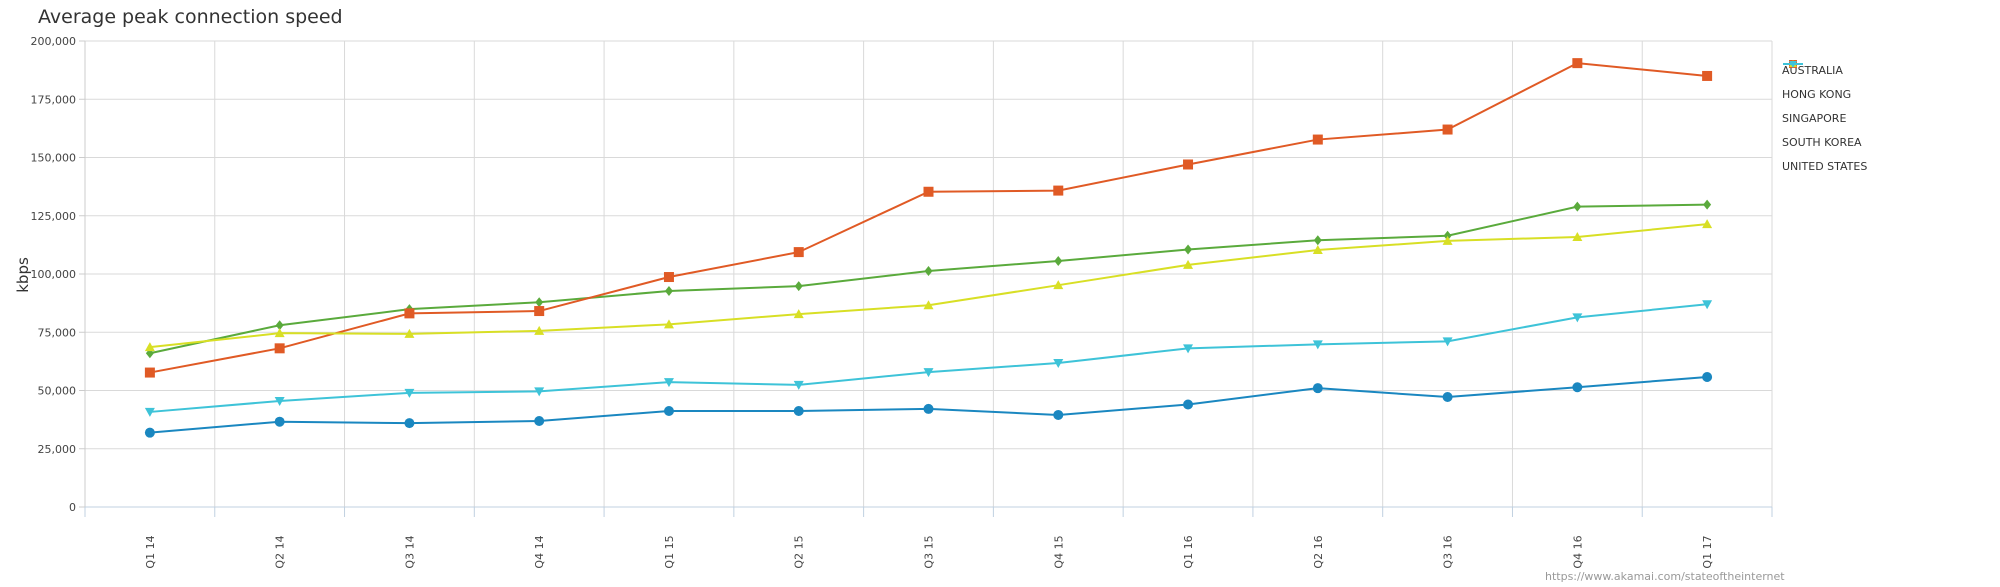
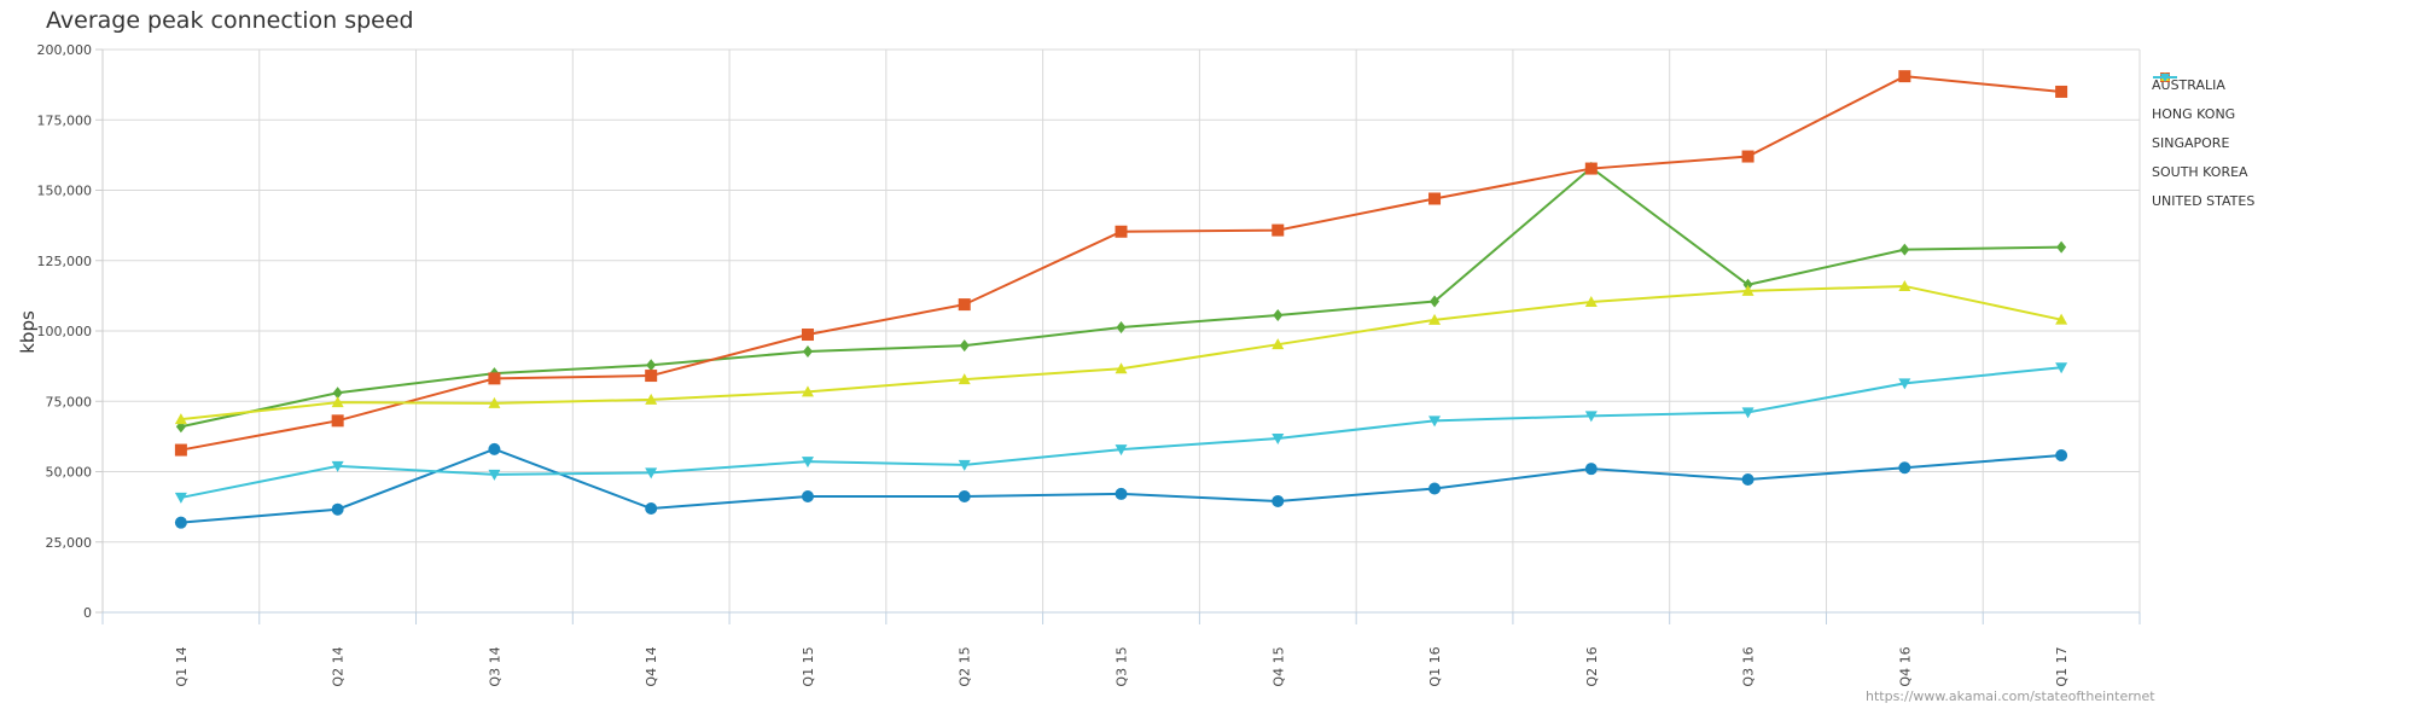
UNITED STATES/Q2 14: 46000 -> 52000
AUSTRALIA/Q3 14: 36000 -> 58000
HONG KONG/Q2 16: 114000 -> 158000
SOUTH KOREA/Q1 17: 121000 -> 104000
